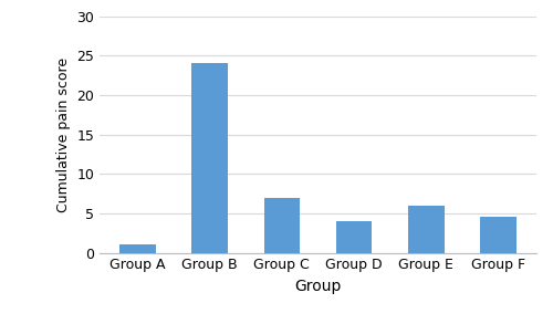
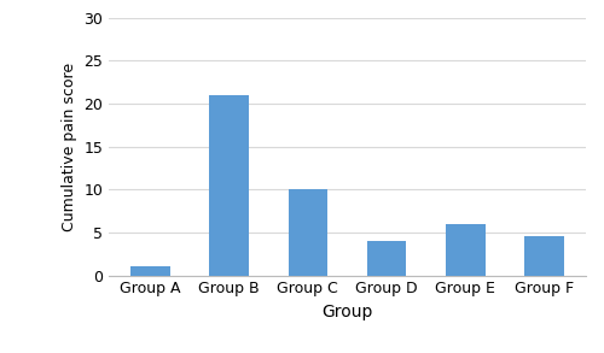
Group B: 24.0 -> 21.0
Group C: 7.0 -> 10.0
